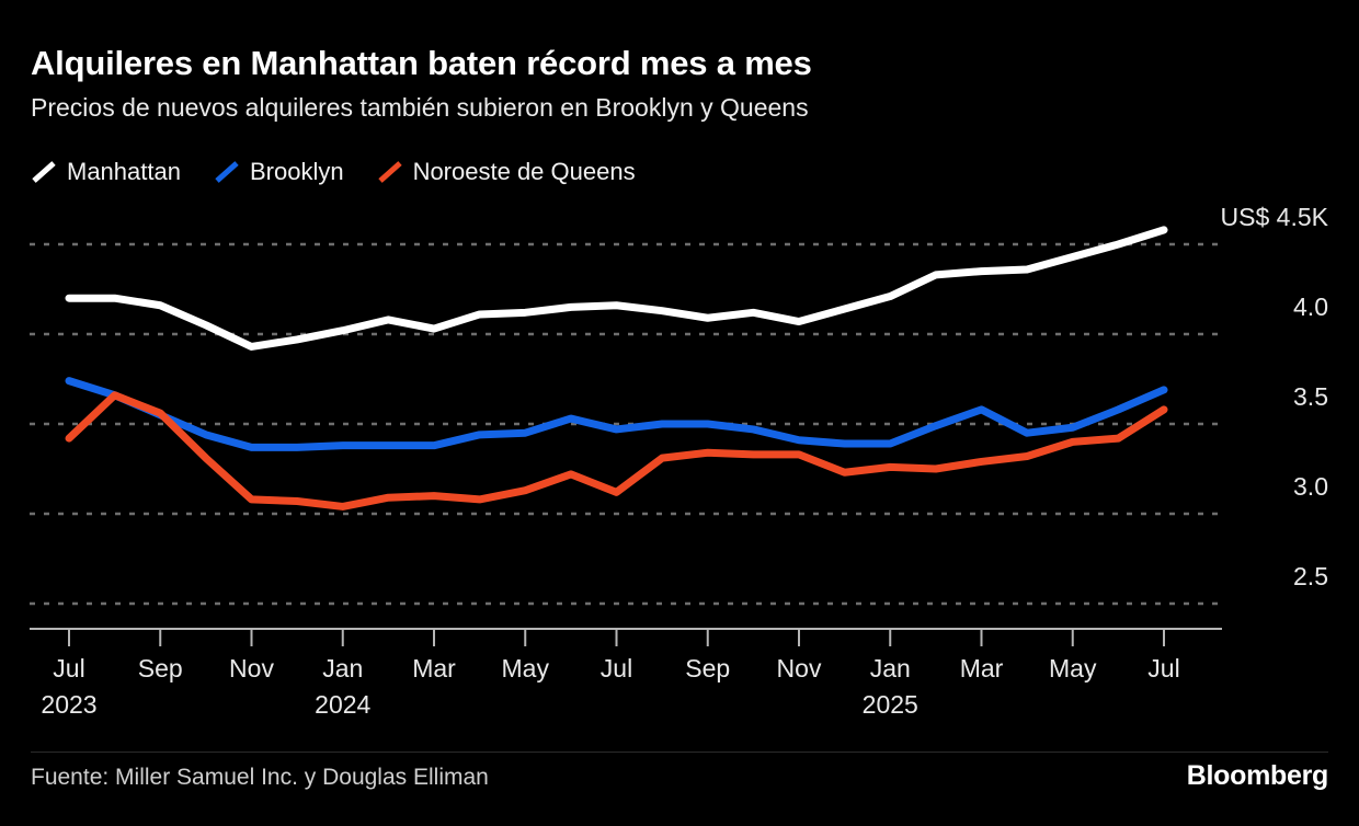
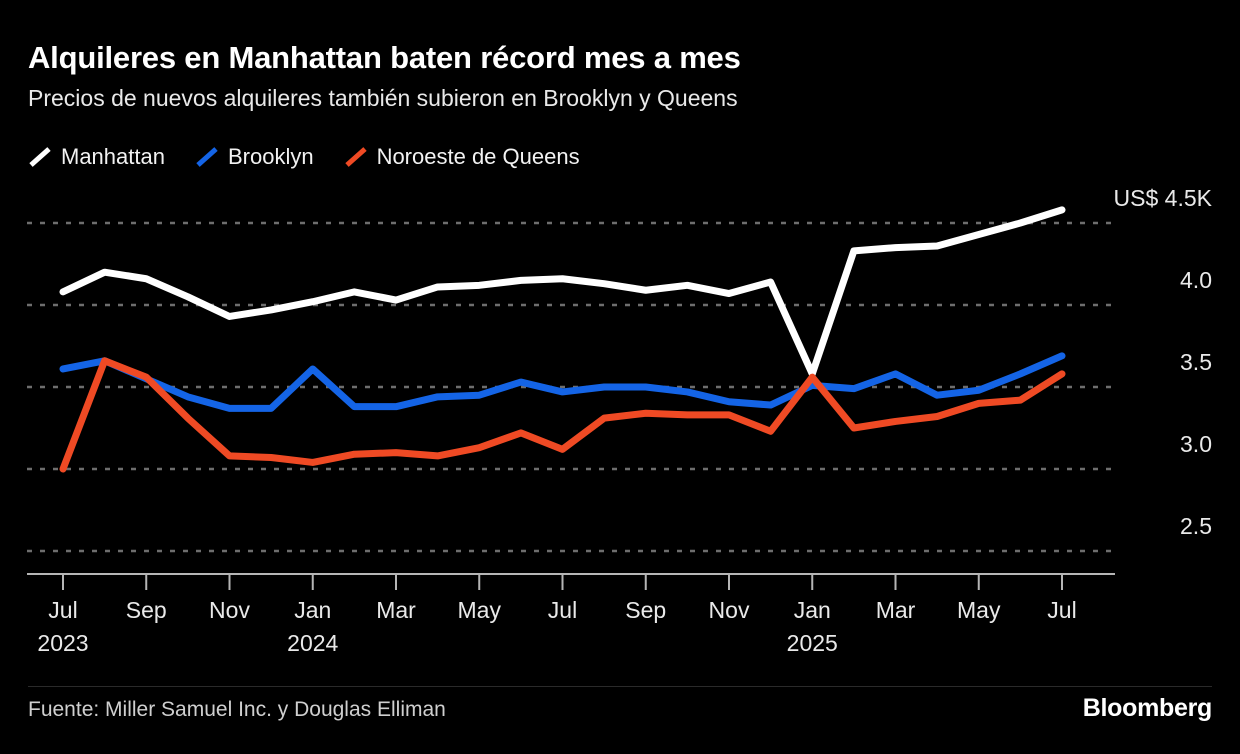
Manhattan/Jul 2023: 4.20 -> 4.08
Brooklyn/Jul 2023: 3.74 -> 3.61
Noroeste de Queens/Jul 2023: 3.42 -> 3.00
Brooklyn/Jan 2024: 3.38 -> 3.61
Manhattan/Jan 2025: 4.21 -> 3.58
Brooklyn/Jan 2025: 3.39 -> 3.51
Noroeste de Queens/Jan 2025: 3.26 -> 3.56
